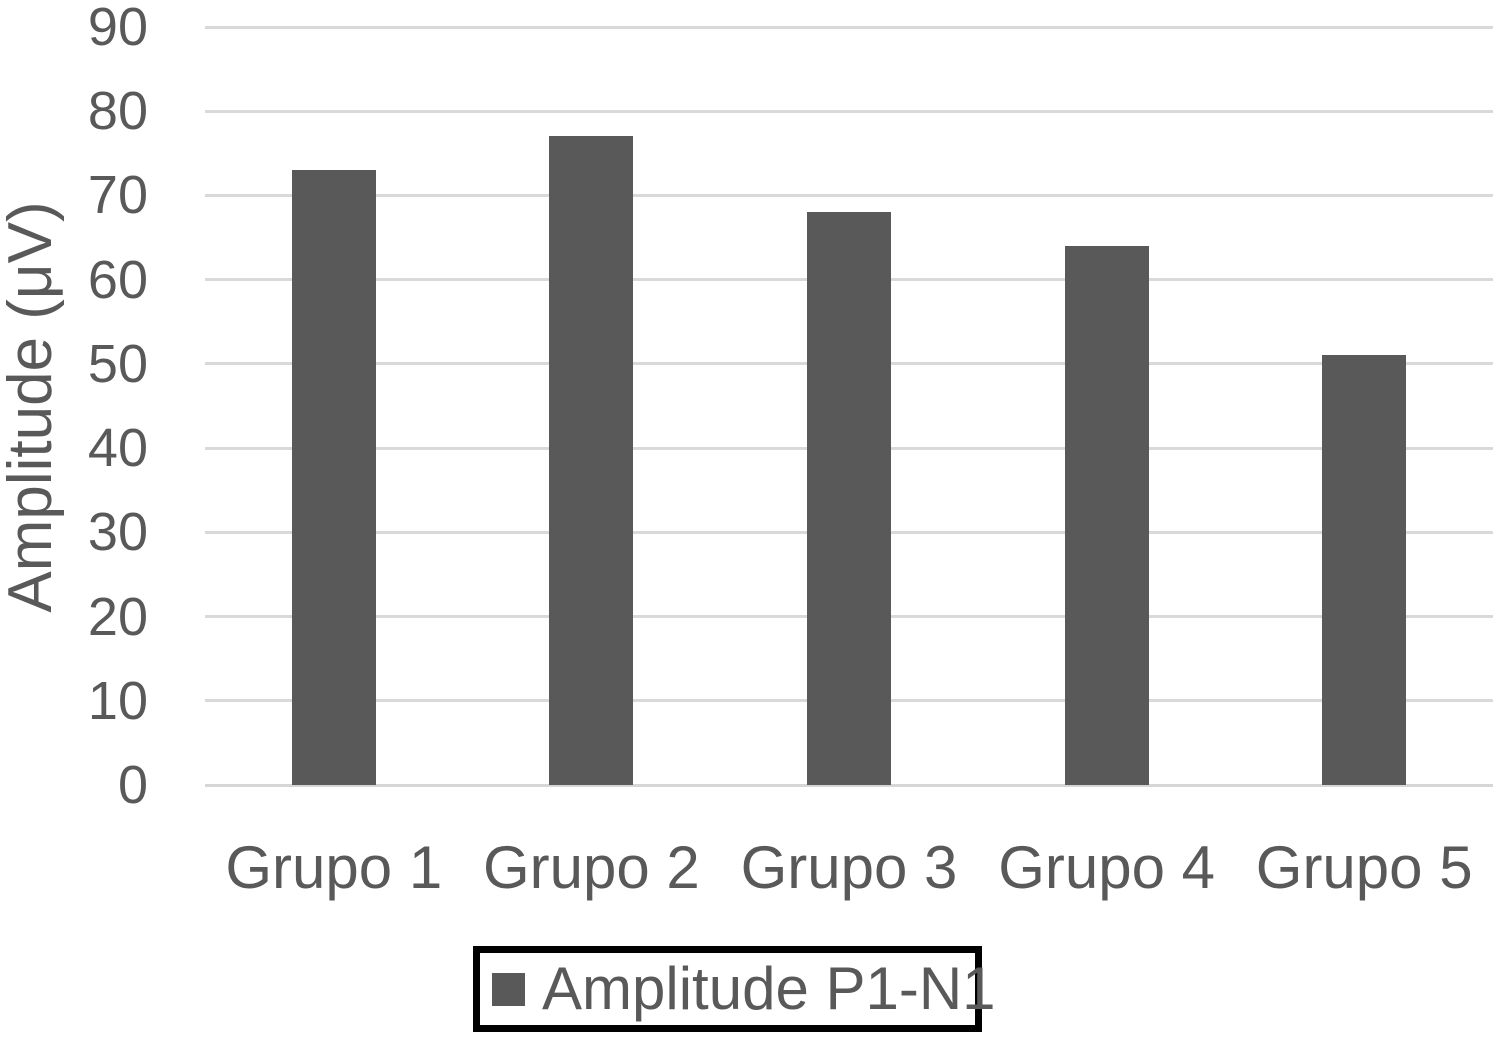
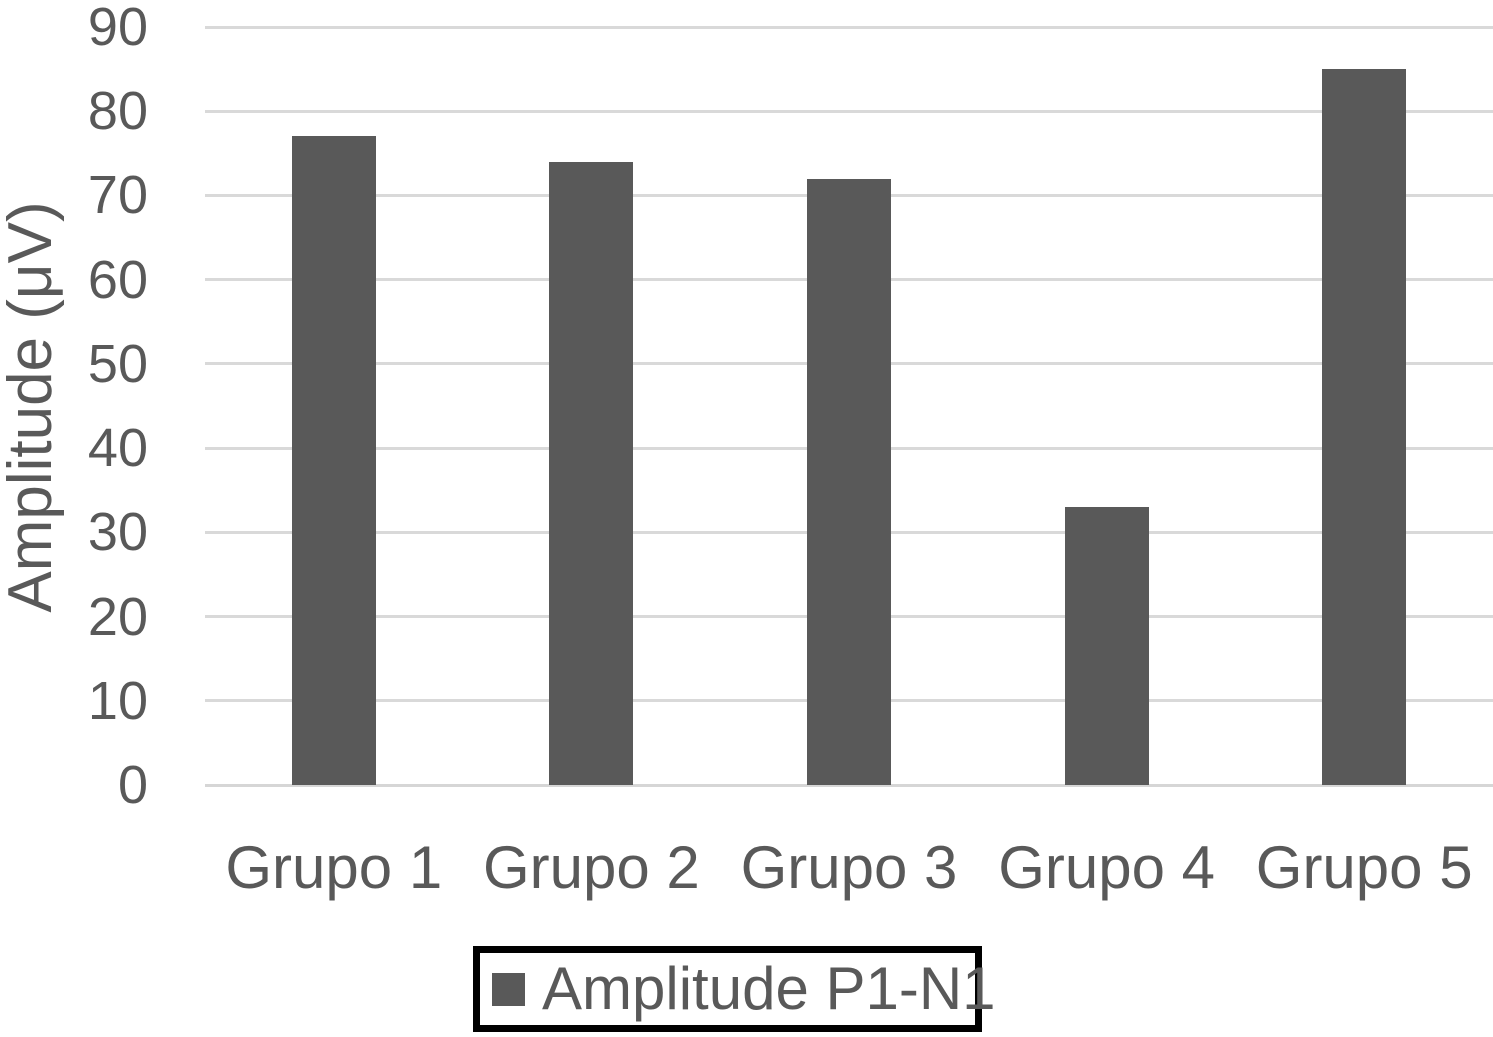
Grupo 1: 73 -> 77
Grupo 2: 77 -> 74
Grupo 3: 68 -> 72
Grupo 4: 64 -> 33
Grupo 5: 51 -> 85
